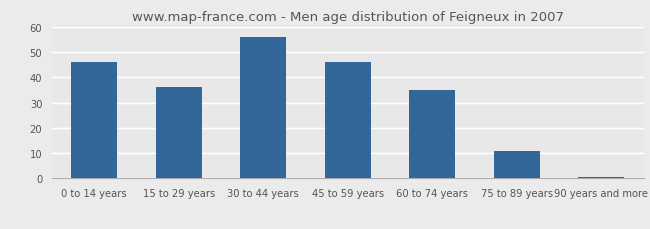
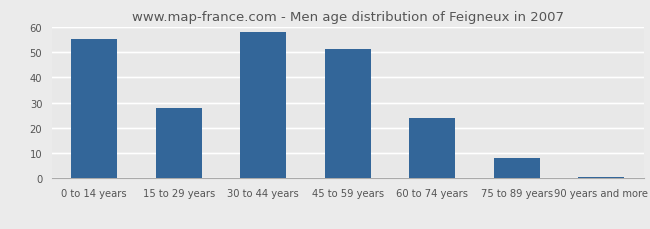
0 to 14 years: 46.0 -> 55.0
15 to 29 years: 36.0 -> 28.0
30 to 44 years: 56.0 -> 58.0
45 to 59 years: 46.0 -> 51.0
60 to 74 years: 35.0 -> 24.0
75 to 89 years: 11.0 -> 8.0
